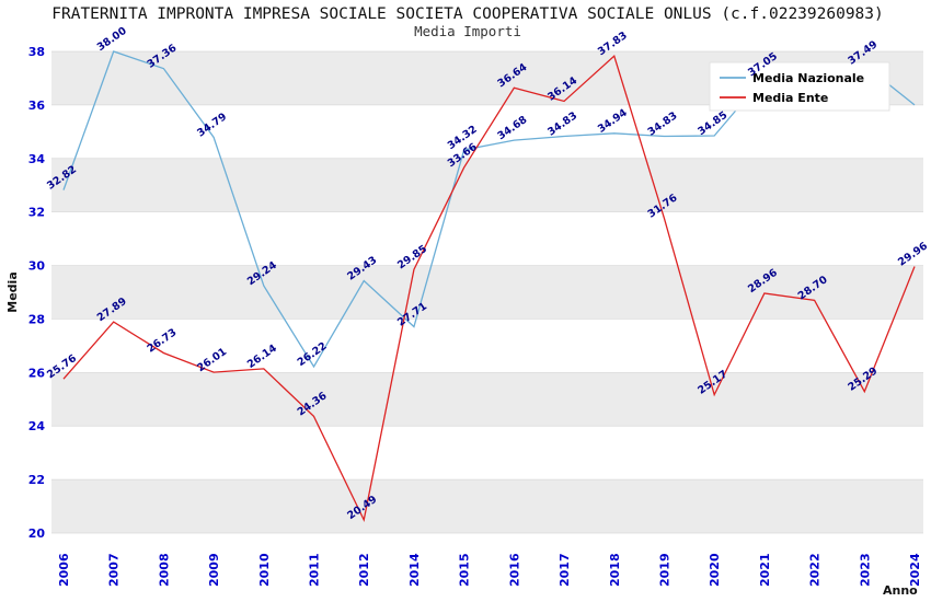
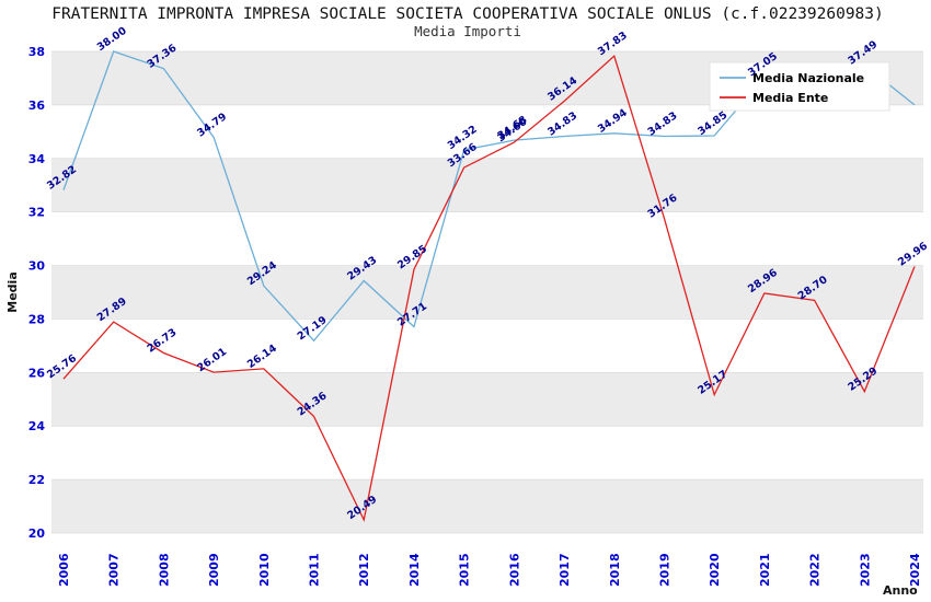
Media Nazionale/2011: 26.22 -> 27.19
Media Ente/2016: 36.64 -> 34.60
